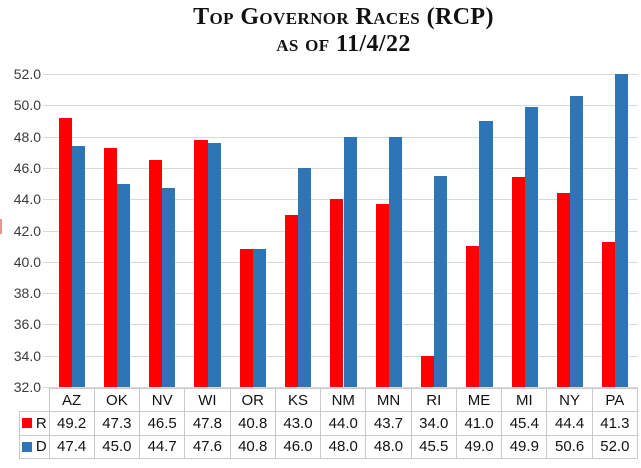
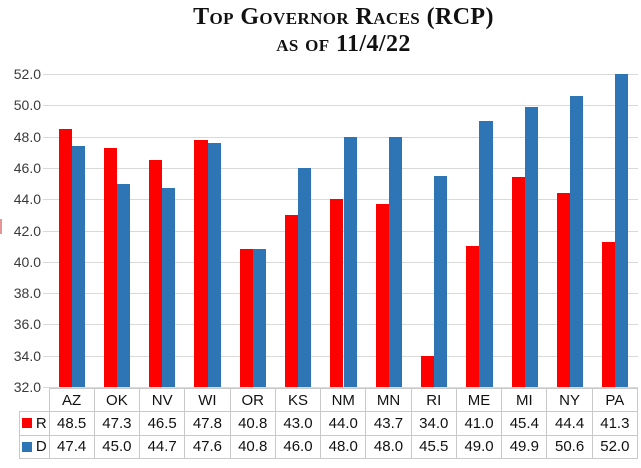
R/AZ: 49.2 -> 48.5
